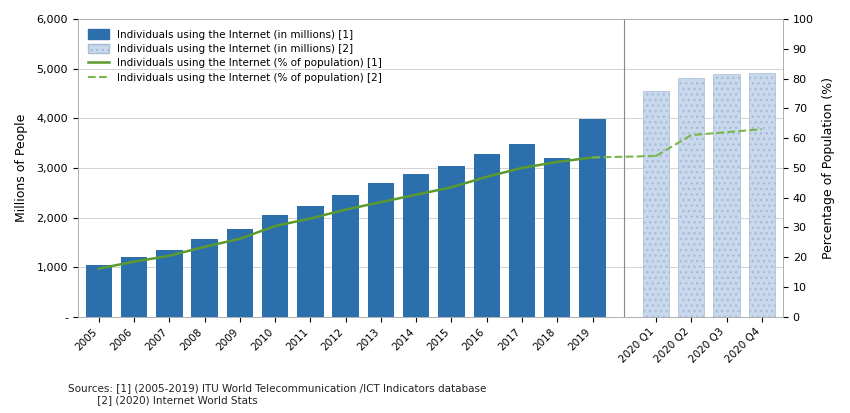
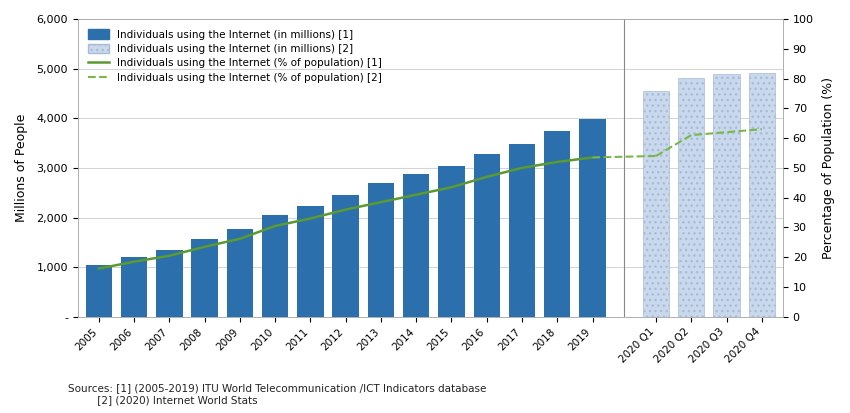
Individuals using the Internet (in millions) [1]/2018: 3,200 -> 3,750
